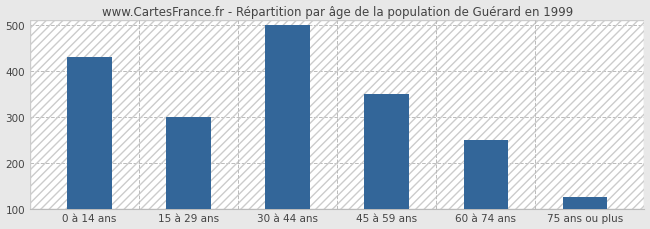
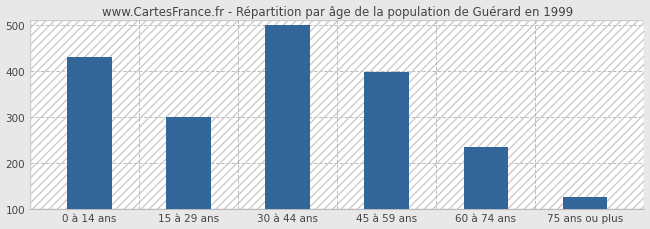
45 à 59 ans: 350 -> 398
60 à 74 ans: 250 -> 235
